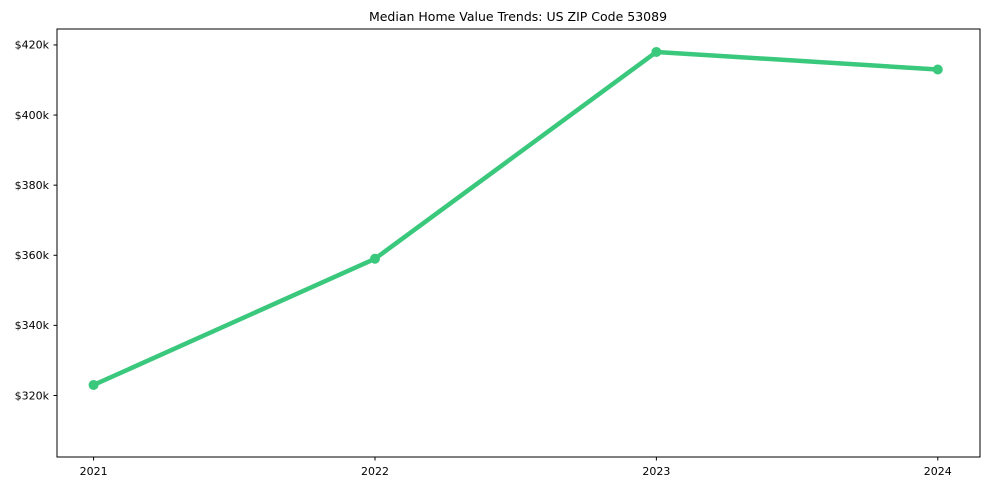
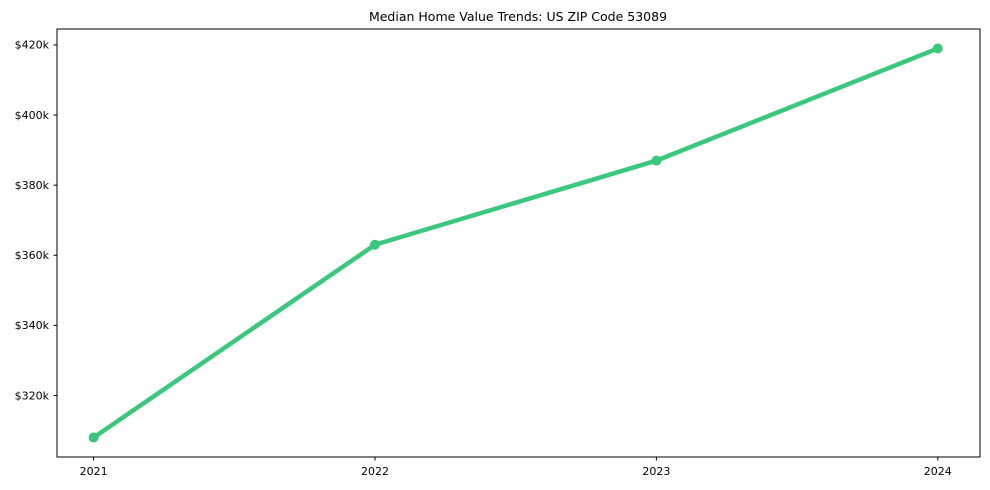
2021: $323k -> $308k
2022: $359k -> $363k
2023: $418k -> $387k
2024: $413k -> $419k
